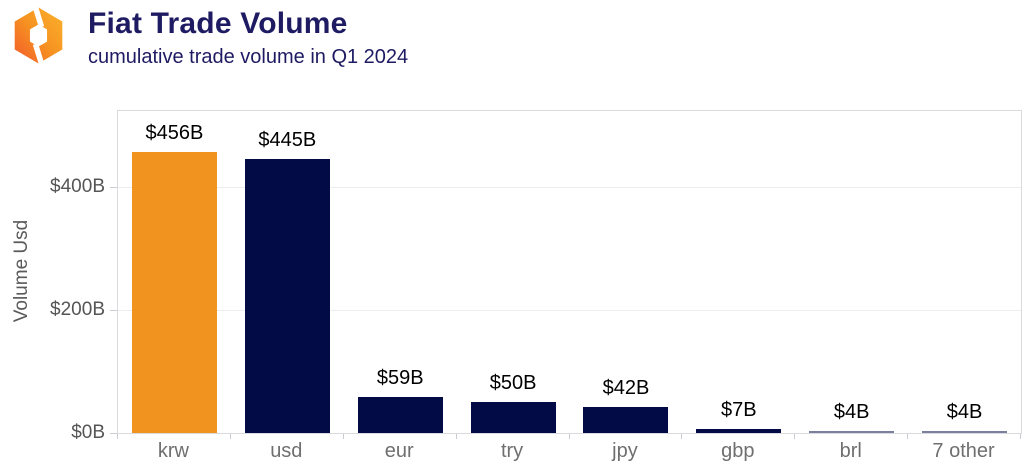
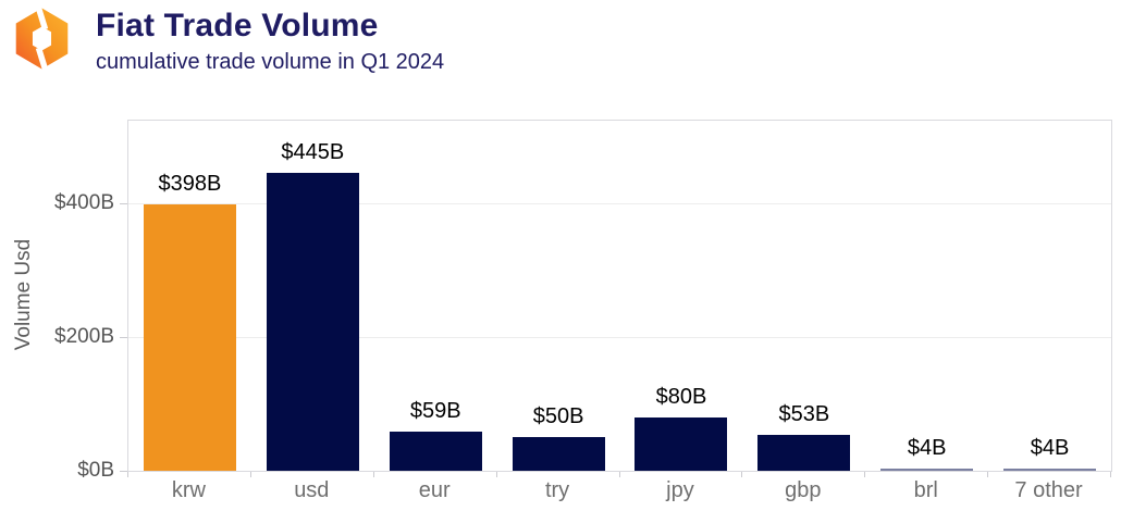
krw: $456B -> $398B
jpy: $42B -> $80B
gbp: $7B -> $53B
